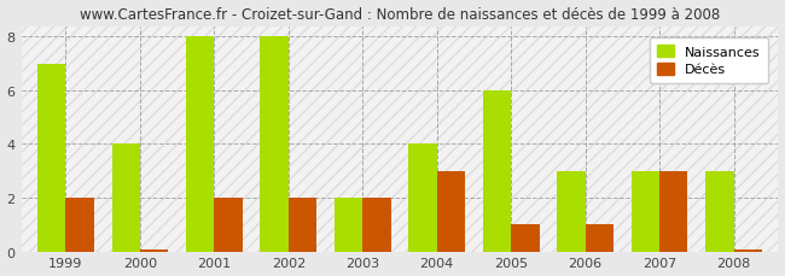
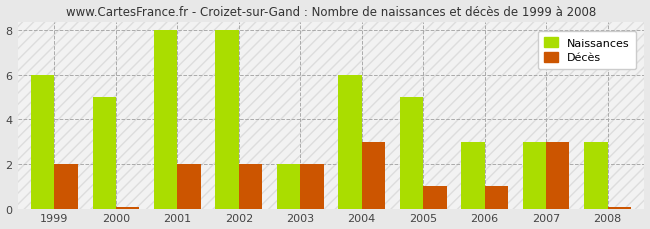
Naissances/1999: 7 -> 6
Naissances/2000: 4 -> 5
Naissances/2004: 4 -> 6
Naissances/2005: 6 -> 5
